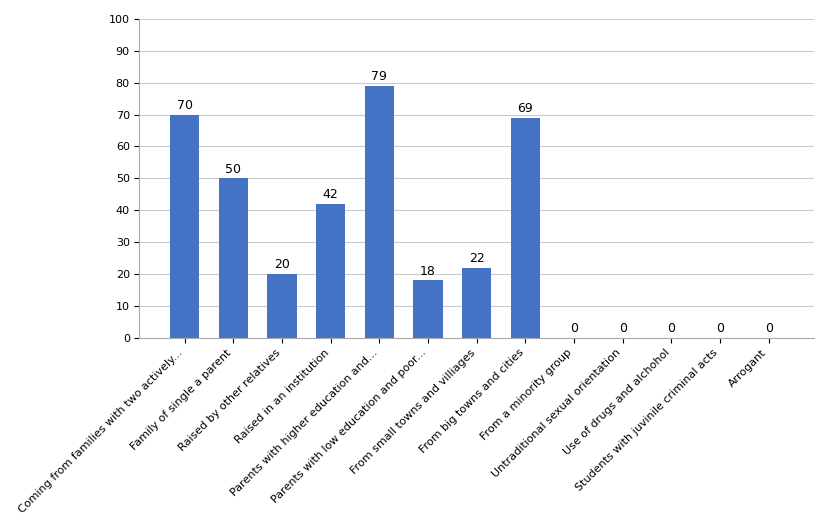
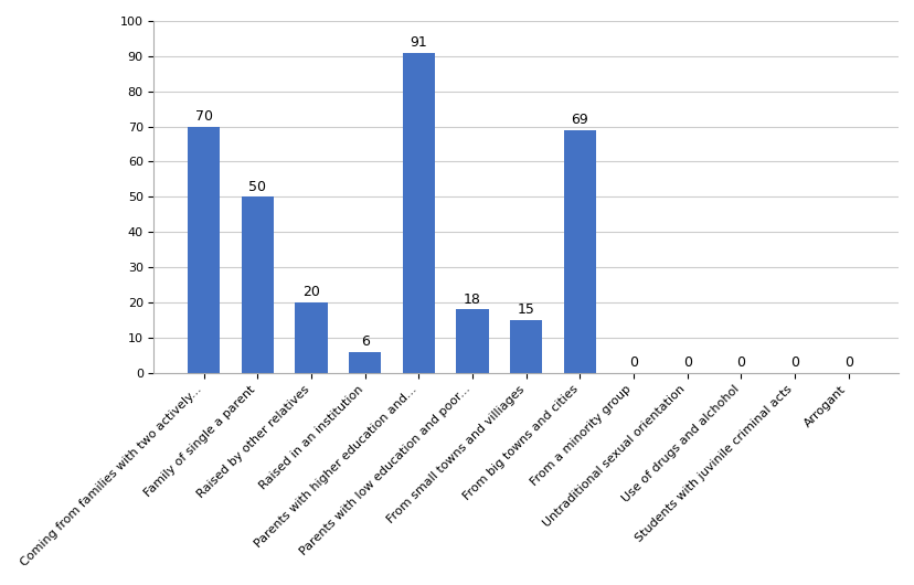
Raised in an institution: 42 -> 6
Parents with higher education and...: 79 -> 91
From small towns and villiages: 22 -> 15
